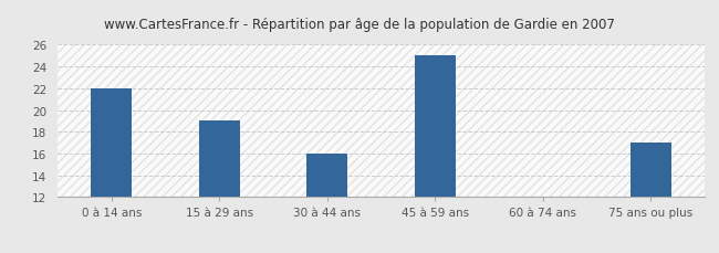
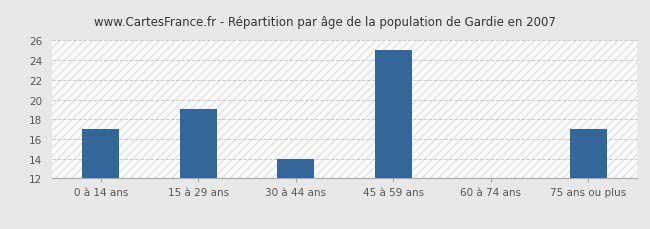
0 à 14 ans: 22 -> 17
30 à 44 ans: 16 -> 14
